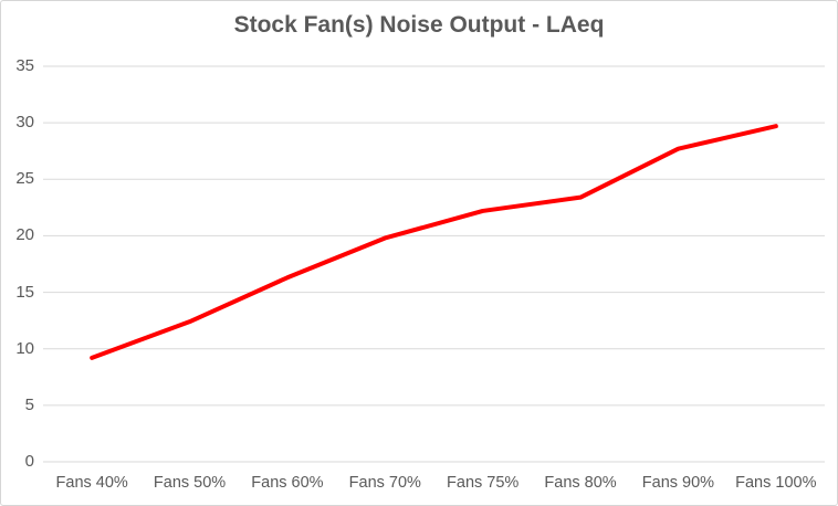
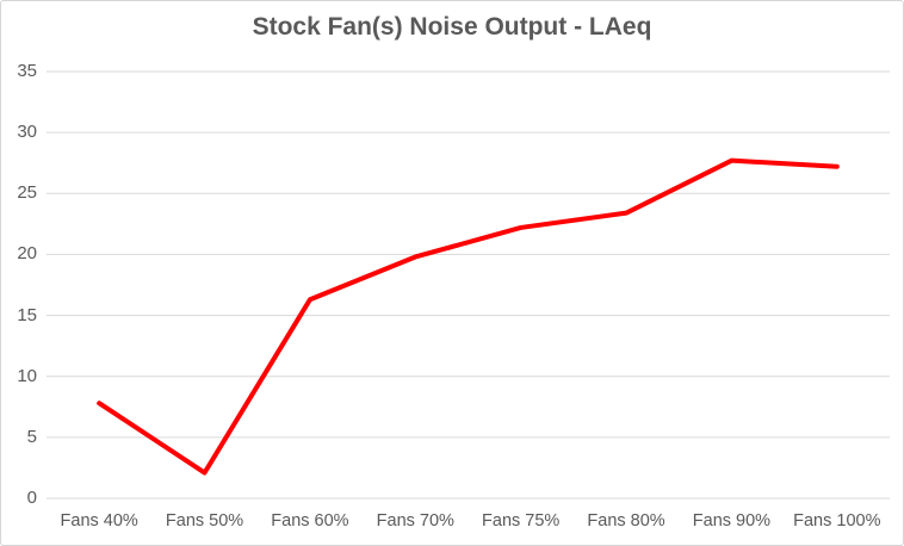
Fans 40%: 9.2 -> 7.8
Fans 50%: 12.4 -> 2.1
Fans 100%: 29.7 -> 27.2
